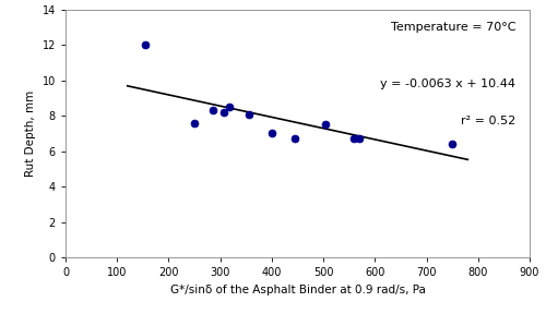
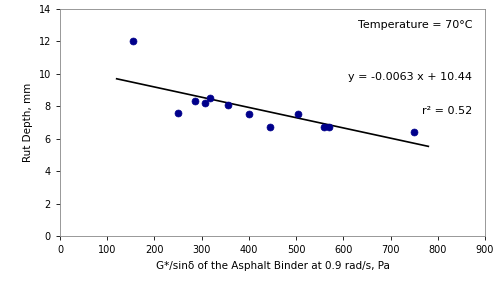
400: 7.0 -> 7.5
